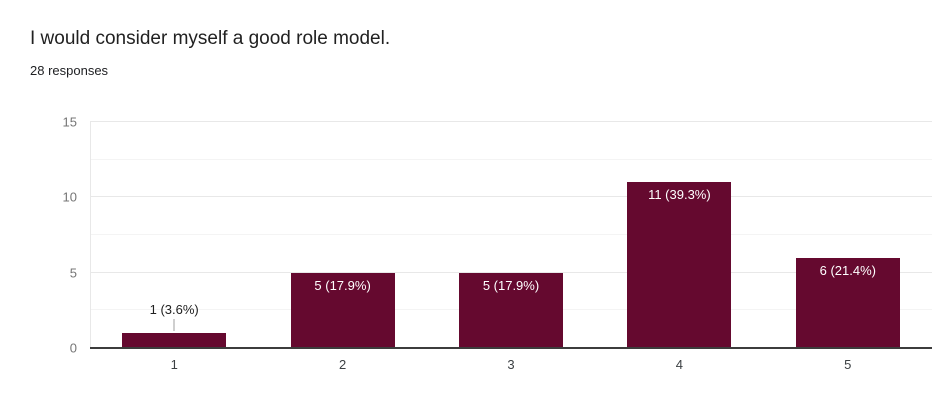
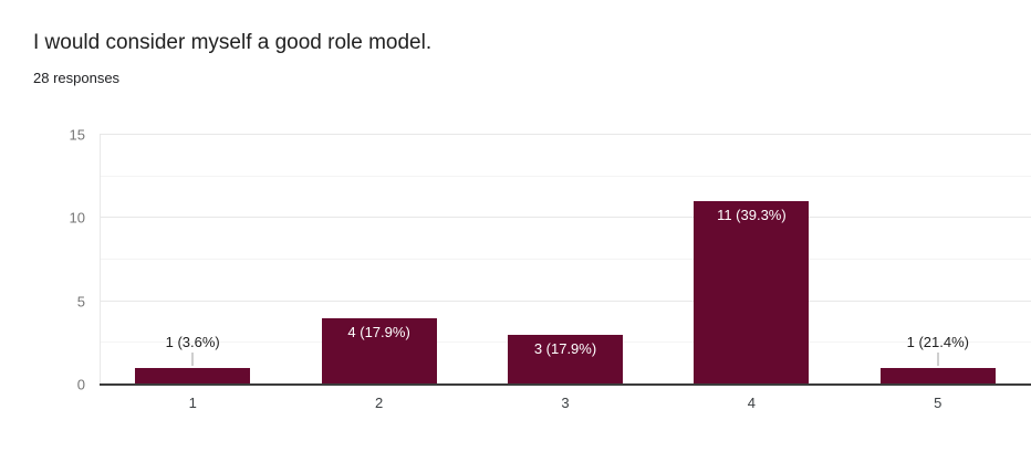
2: 5 -> 4
3: 5 -> 3
5: 6 -> 1
